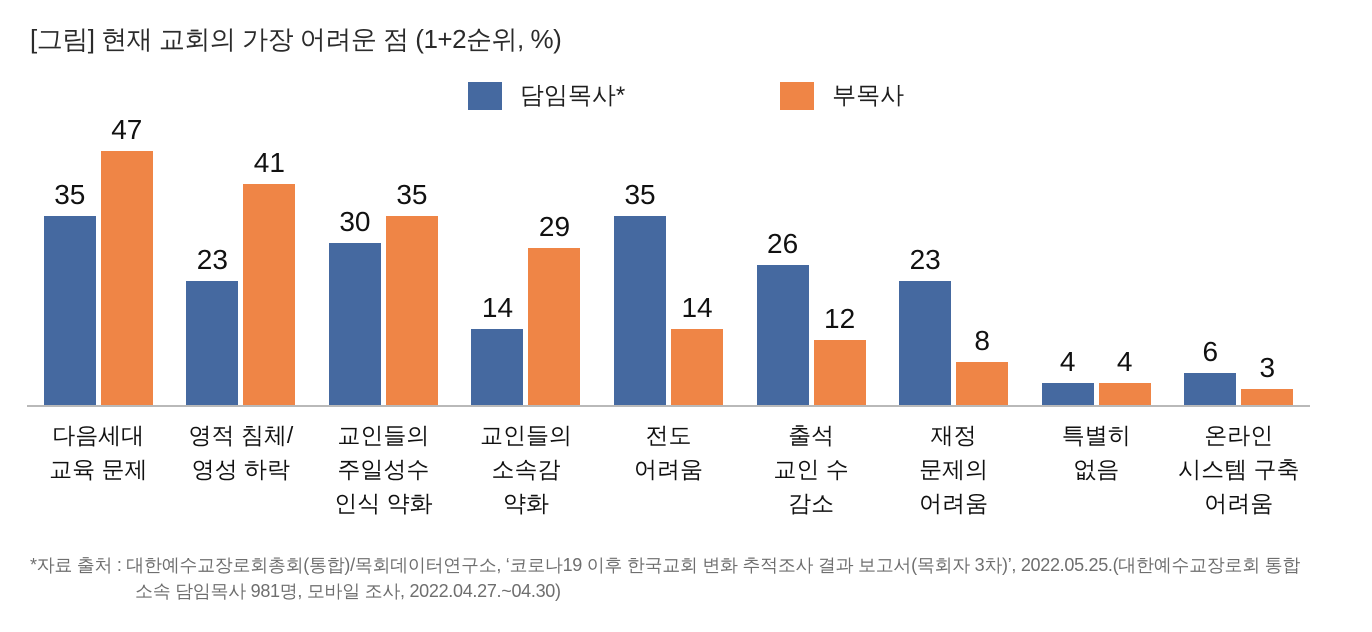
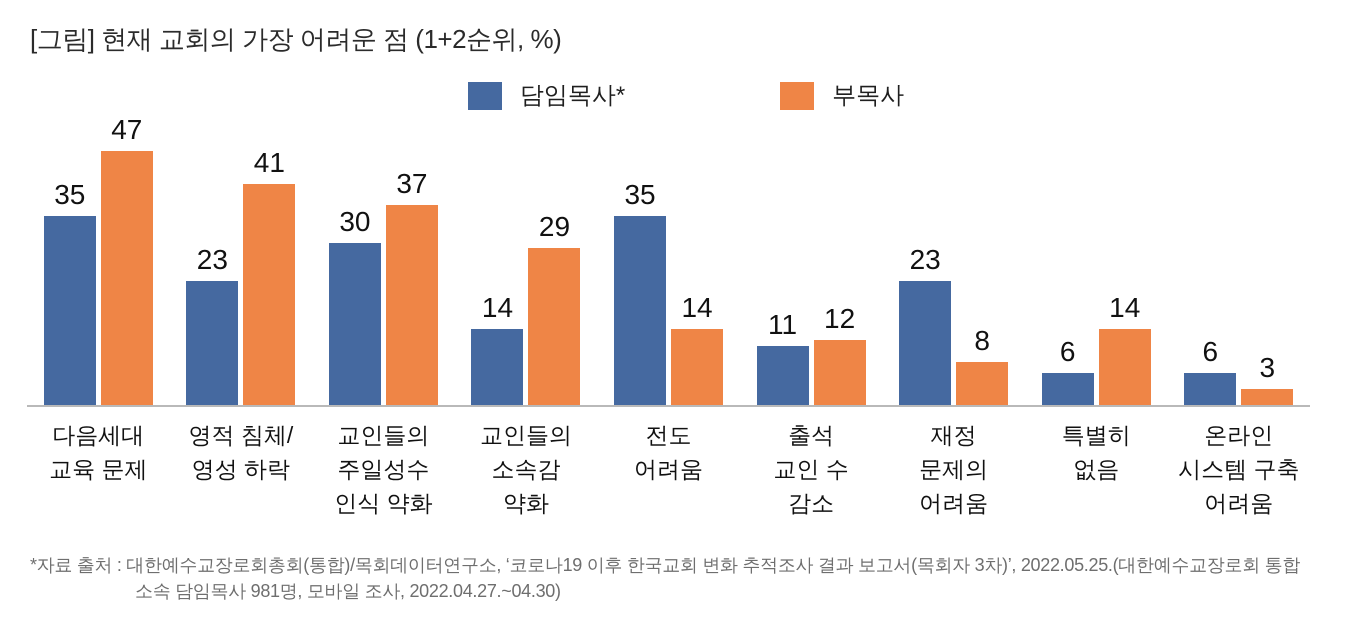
부목사/교인들의 주일성수 인식 약화: 35 -> 37
담임목사*/출석 교인 수 감소: 26 -> 11
담임목사*/특별히 없음: 4 -> 6
부목사/특별히 없음: 4 -> 14
